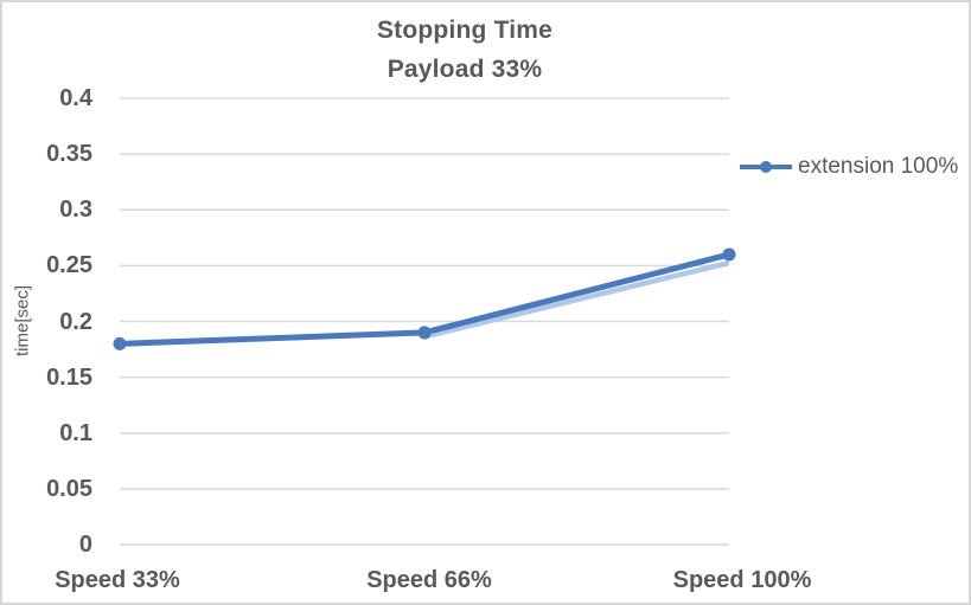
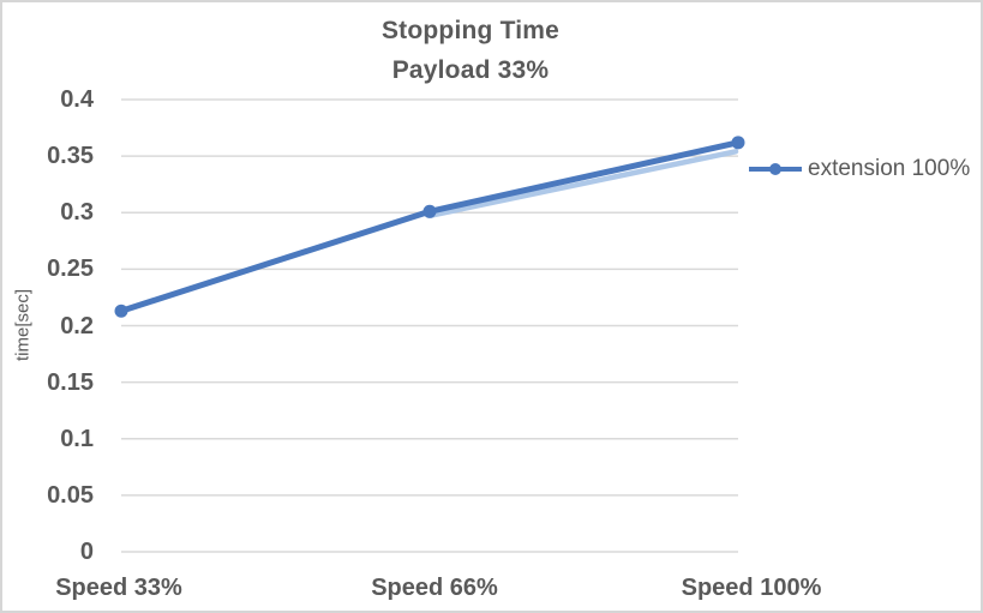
Speed 33%: 0.18 -> 0.21
Speed 66%: 0.19 -> 0.30
Speed 100%: 0.26 -> 0.36
